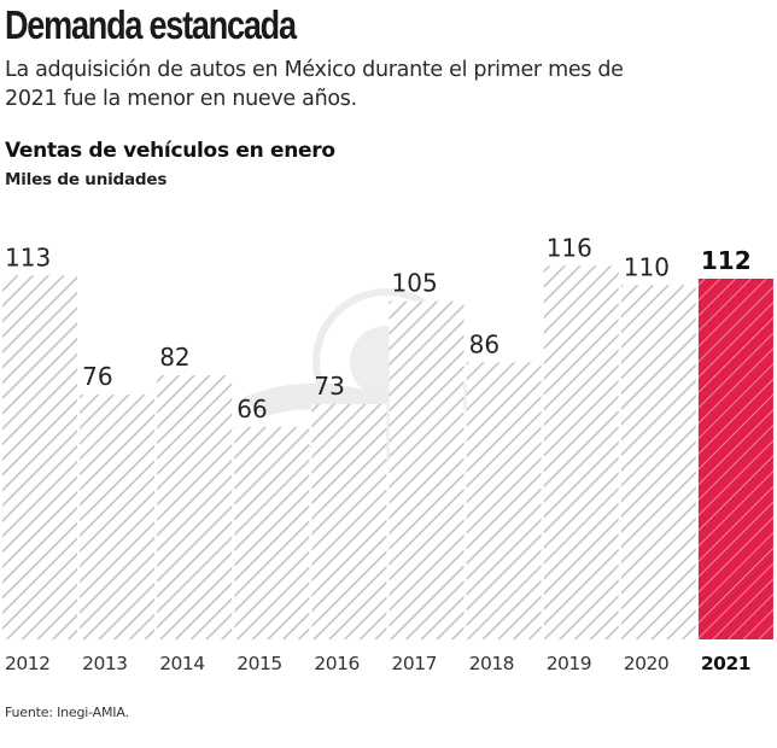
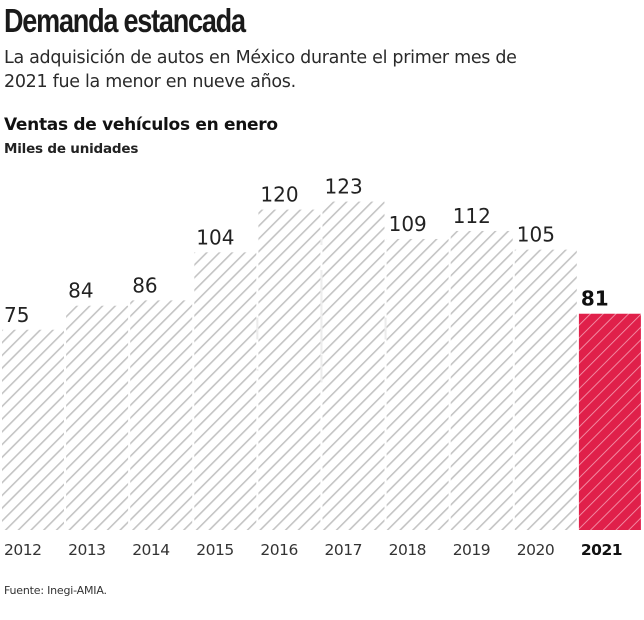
2012: 113 -> 75
2013: 76 -> 84
2014: 82 -> 86
2015: 66 -> 104
2016: 73 -> 120
2017: 105 -> 123
2018: 86 -> 109
2019: 116 -> 112
2020: 110 -> 105
2021: 112 -> 81
